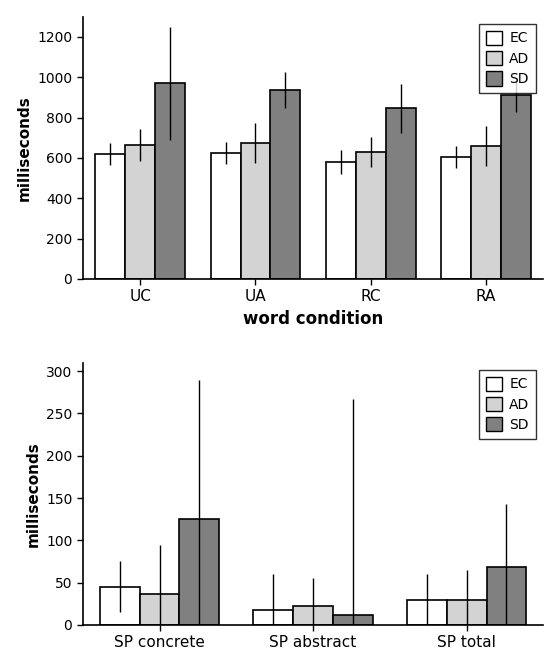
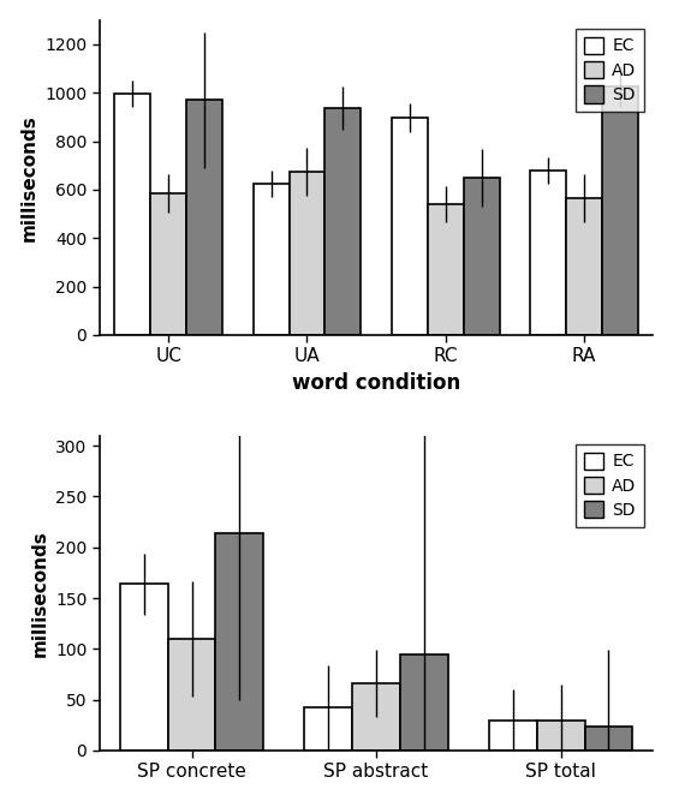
EC/UC: 620 -> 995
AD/UC: 665 -> 585
EC/RC: 580 -> 895
AD/RC: 630 -> 540
SD/RC: 845 -> 650
EC/RA: 605 -> 680
AD/RA: 660 -> 565
SD/RA: 910 -> 1025
EC/SP concrete: 45 -> 164
AD/SP concrete: 37 -> 110
SD/SP concrete: 125 -> 214
EC/SP abstract: 18 -> 42
AD/SP abstract: 22 -> 66
SD/SP abstract: 12 -> 94
SD/SP total: 68 -> 24
